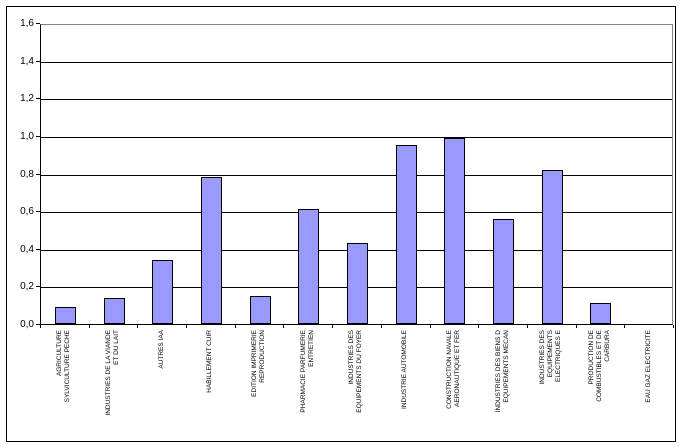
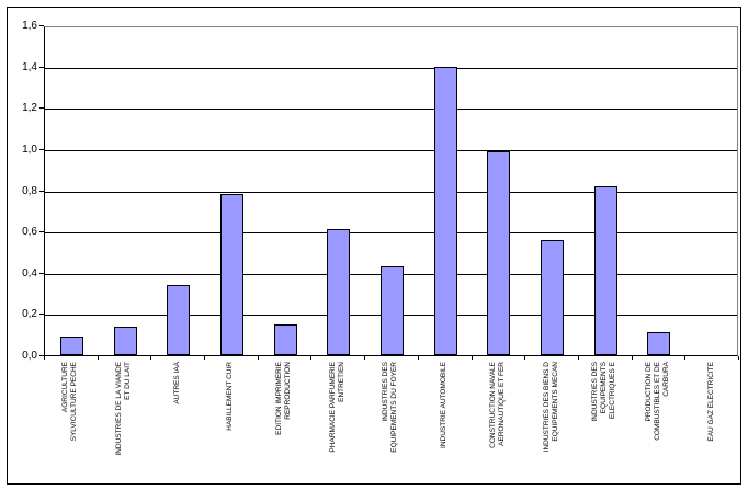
INDUSTRIE AUTOMOBILE: 0,94 -> 1,39
